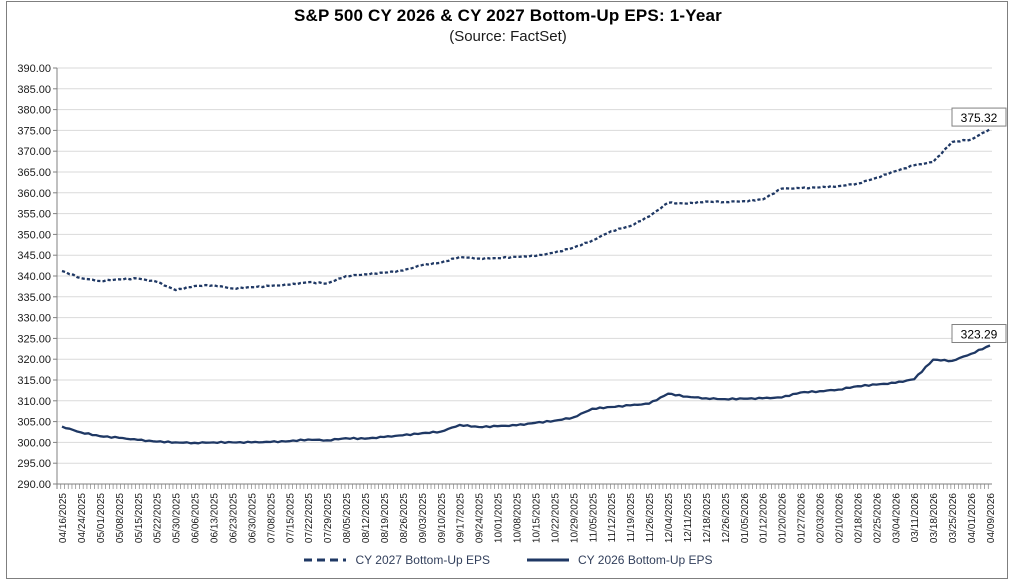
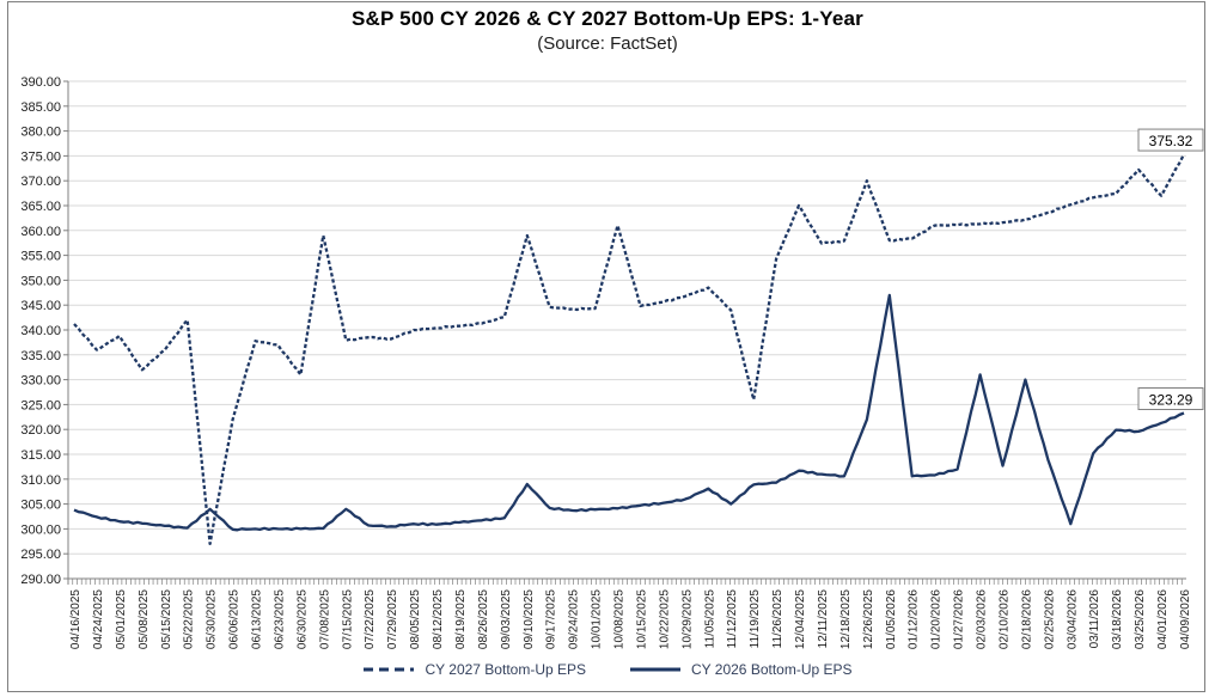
CY 2027 Bottom-Up EPS/04/24/2025: 340 -> 336
CY 2027 Bottom-Up EPS/05/08/2025: 339 -> 332
CY 2027 Bottom-Up EPS/05/15/2025: 339 -> 336
CY 2027 Bottom-Up EPS/05/22/2025: 339 -> 342
CY 2027 Bottom-Up EPS/05/30/2025: 337 -> 297
CY 2026 Bottom-Up EPS/05/30/2025: 300 -> 304
CY 2027 Bottom-Up EPS/06/06/2025: 338 -> 322
CY 2027 Bottom-Up EPS/06/30/2025: 337 -> 331
CY 2027 Bottom-Up EPS/07/08/2025: 338 -> 359
CY 2026 Bottom-Up EPS/07/15/2025: 300 -> 304
CY 2027 Bottom-Up EPS/09/10/2025: 343 -> 359
CY 2026 Bottom-Up EPS/09/10/2025: 303 -> 309
CY 2027 Bottom-Up EPS/10/08/2025: 345 -> 361
CY 2027 Bottom-Up EPS/11/12/2025: 351 -> 344
CY 2026 Bottom-Up EPS/11/12/2025: 308 -> 305
CY 2027 Bottom-Up EPS/11/19/2025: 352 -> 326
CY 2027 Bottom-Up EPS/12/04/2025: 358 -> 365
CY 2027 Bottom-Up EPS/12/26/2025: 358 -> 370
CY 2026 Bottom-Up EPS/12/26/2025: 310 -> 322
CY 2026 Bottom-Up EPS/01/05/2026: 310 -> 347
CY 2026 Bottom-Up EPS/02/03/2026: 312 -> 331
CY 2026 Bottom-Up EPS/02/18/2026: 314 -> 330
CY 2026 Bottom-Up EPS/03/04/2026: 314 -> 301
CY 2027 Bottom-Up EPS/04/01/2026: 373 -> 367
